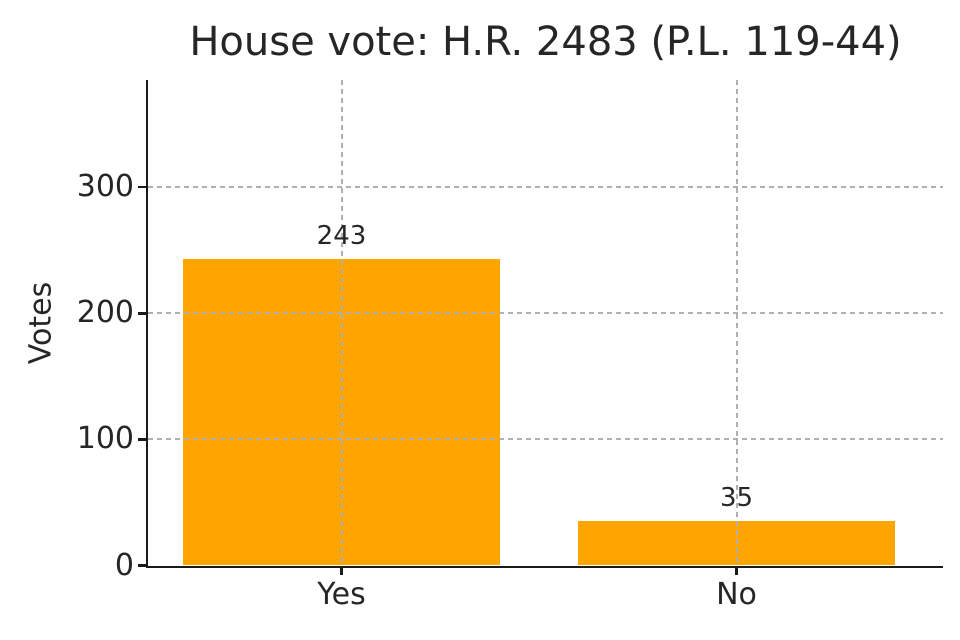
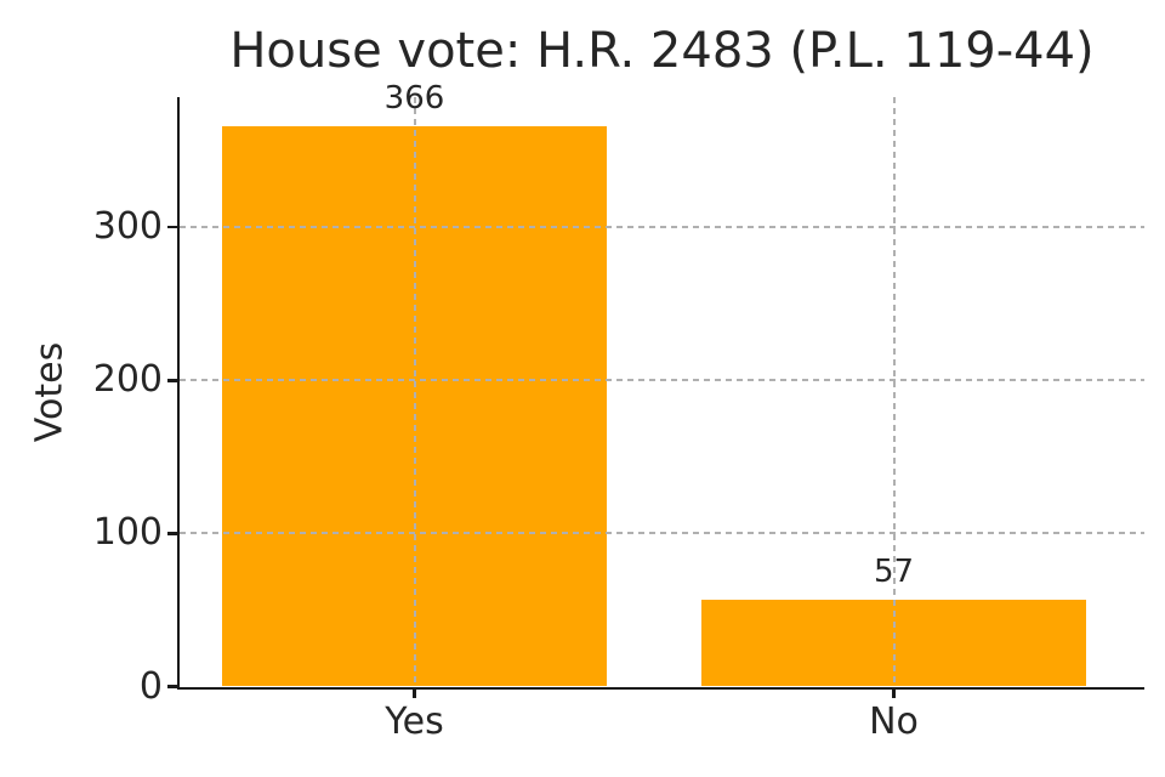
Yes: 243 -> 366
No: 35 -> 57
